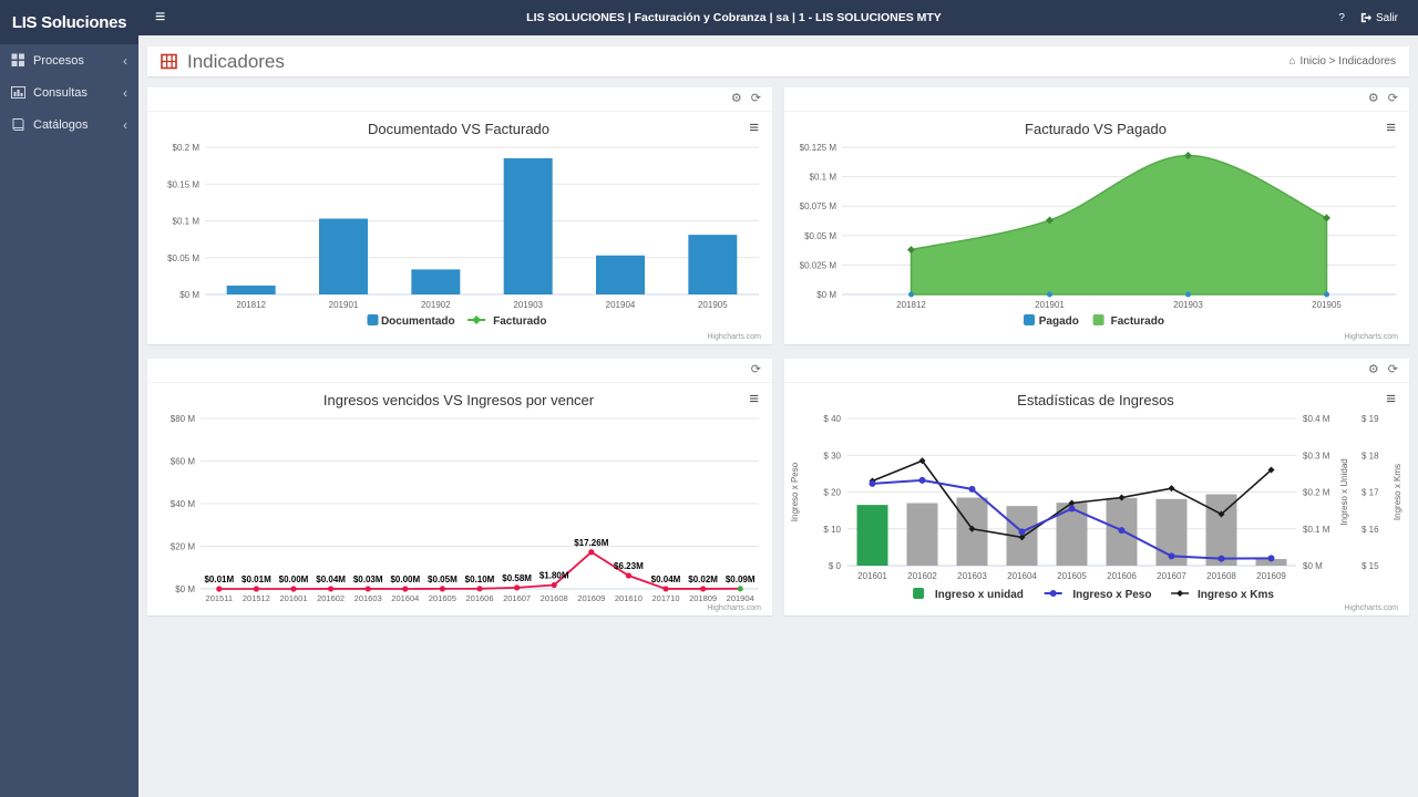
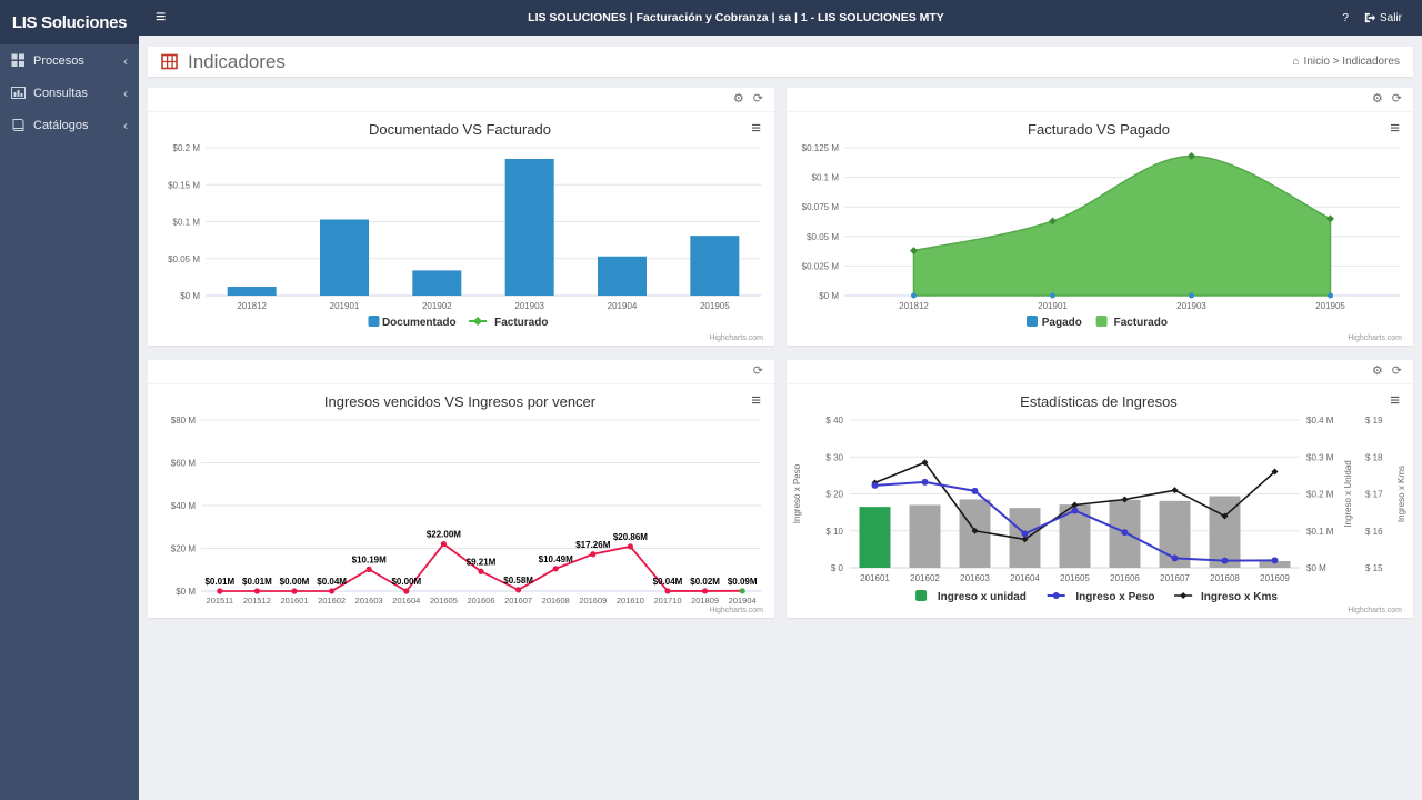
Ingresos vencidos VS Ingresos por vencer/201603: $0.03M -> $10.19M
Ingresos vencidos VS Ingresos por vencer/201605: $0.05M -> $22.00M
Ingresos vencidos VS Ingresos por vencer/201606: $0.10M -> $9.21M
Ingresos vencidos VS Ingresos por vencer/201608: $1.80M -> $10.49M
Ingresos vencidos VS Ingresos por vencer/201610: $6.23M -> $20.86M
